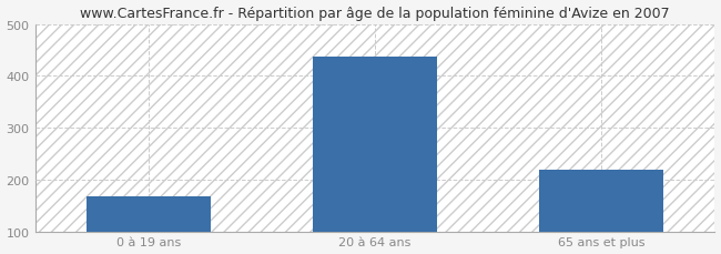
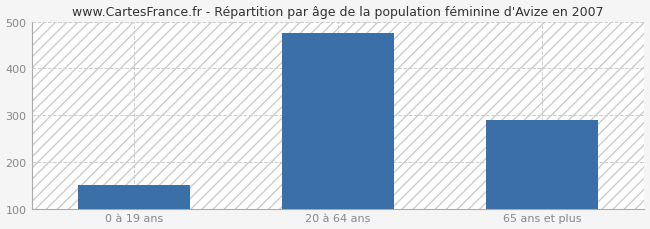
0 à 19 ans: 168 -> 150
20 à 64 ans: 437 -> 475
65 ans et plus: 218 -> 290
